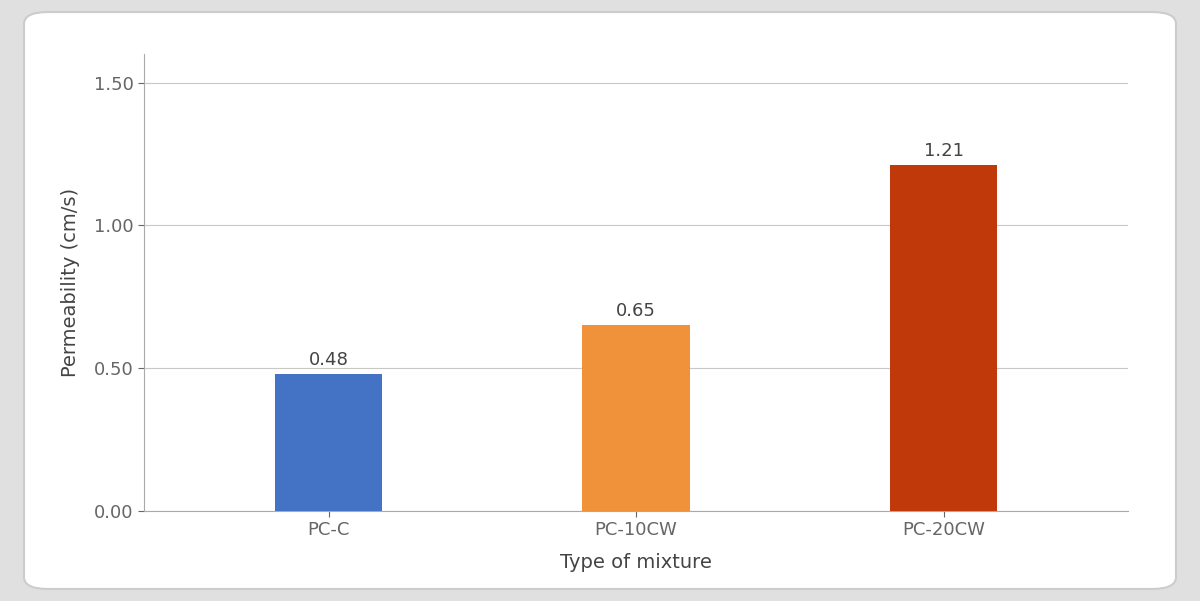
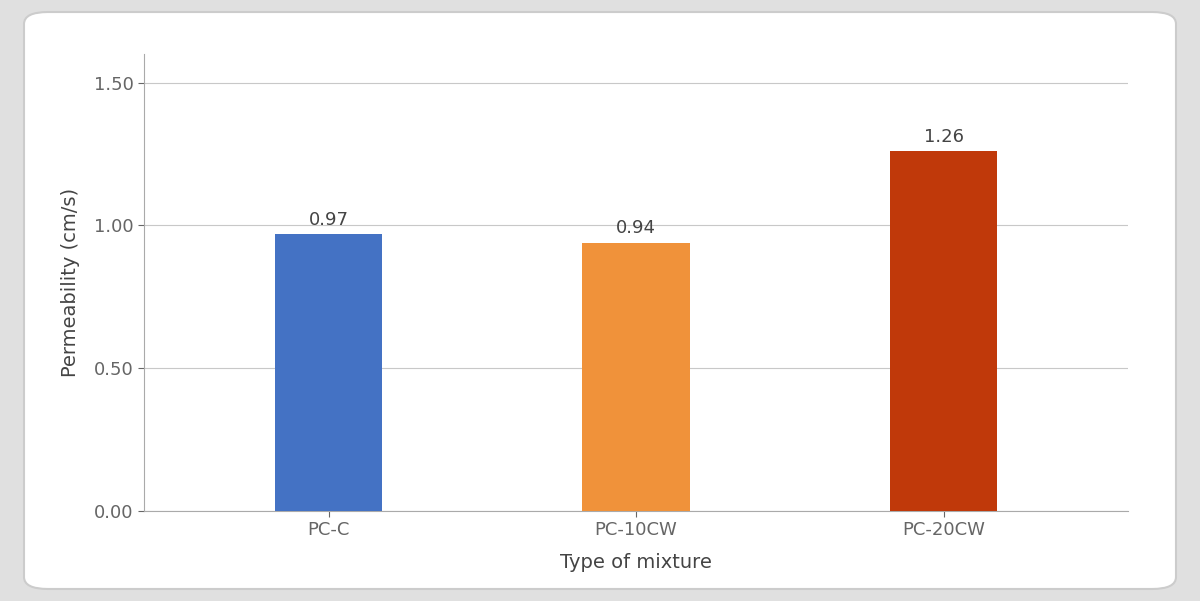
PC-C: 0.48 -> 0.97
PC-10CW: 0.65 -> 0.94
PC-20CW: 1.21 -> 1.26
